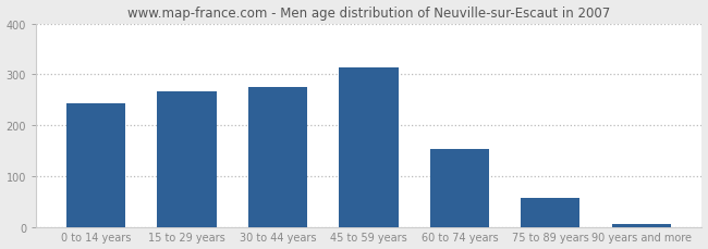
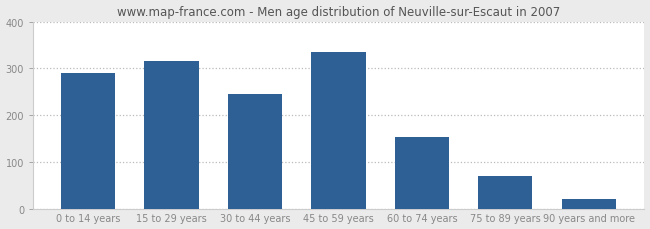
0 to 14 years: 242 -> 290
15 to 29 years: 266 -> 315
30 to 44 years: 274 -> 245
45 to 59 years: 314 -> 335
75 to 89 years: 57 -> 70
90 years and more: 5 -> 20
